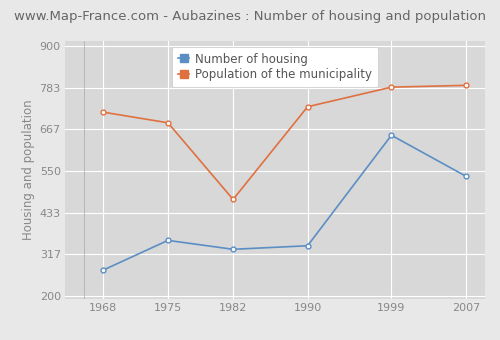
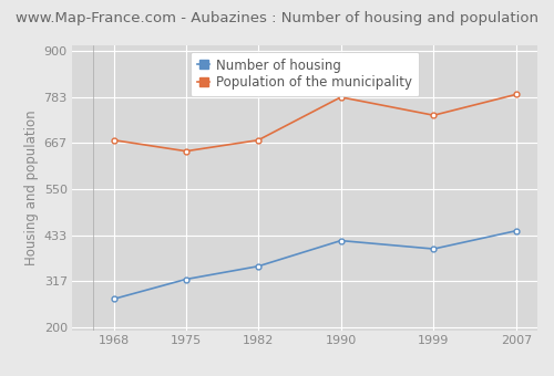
Population of the municipality/1968: 715 -> 674
Number of housing/1975: 355 -> 321
Population of the municipality/1975: 685 -> 646
Number of housing/1982: 330 -> 354
Population of the municipality/1982: 470 -> 674
Number of housing/1990: 340 -> 419
Population of the municipality/1990: 730 -> 783
Number of housing/1999: 650 -> 398
Population of the municipality/1999: 785 -> 737
Number of housing/2007: 535 -> 444
